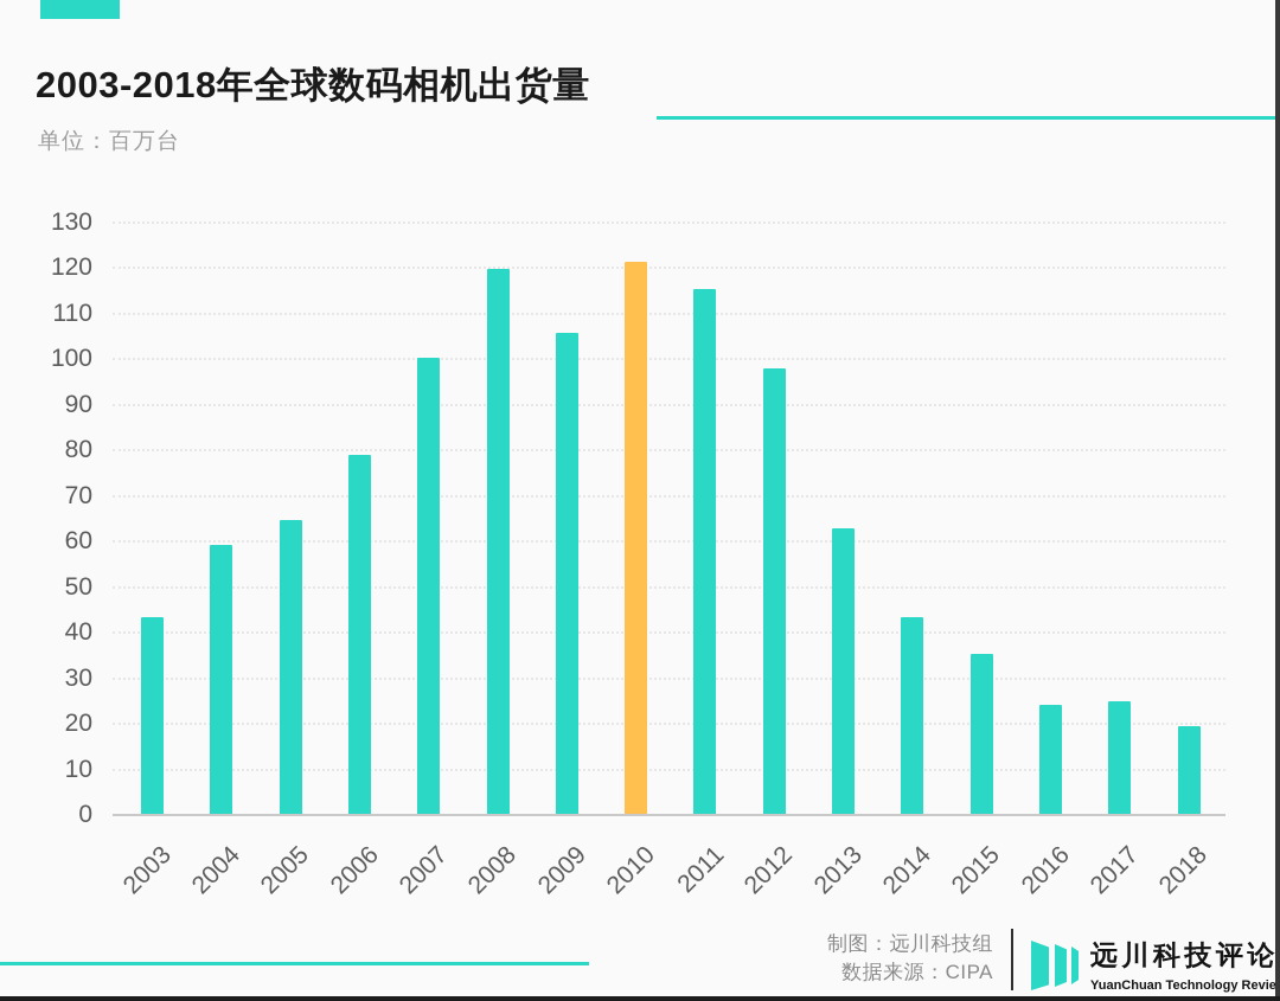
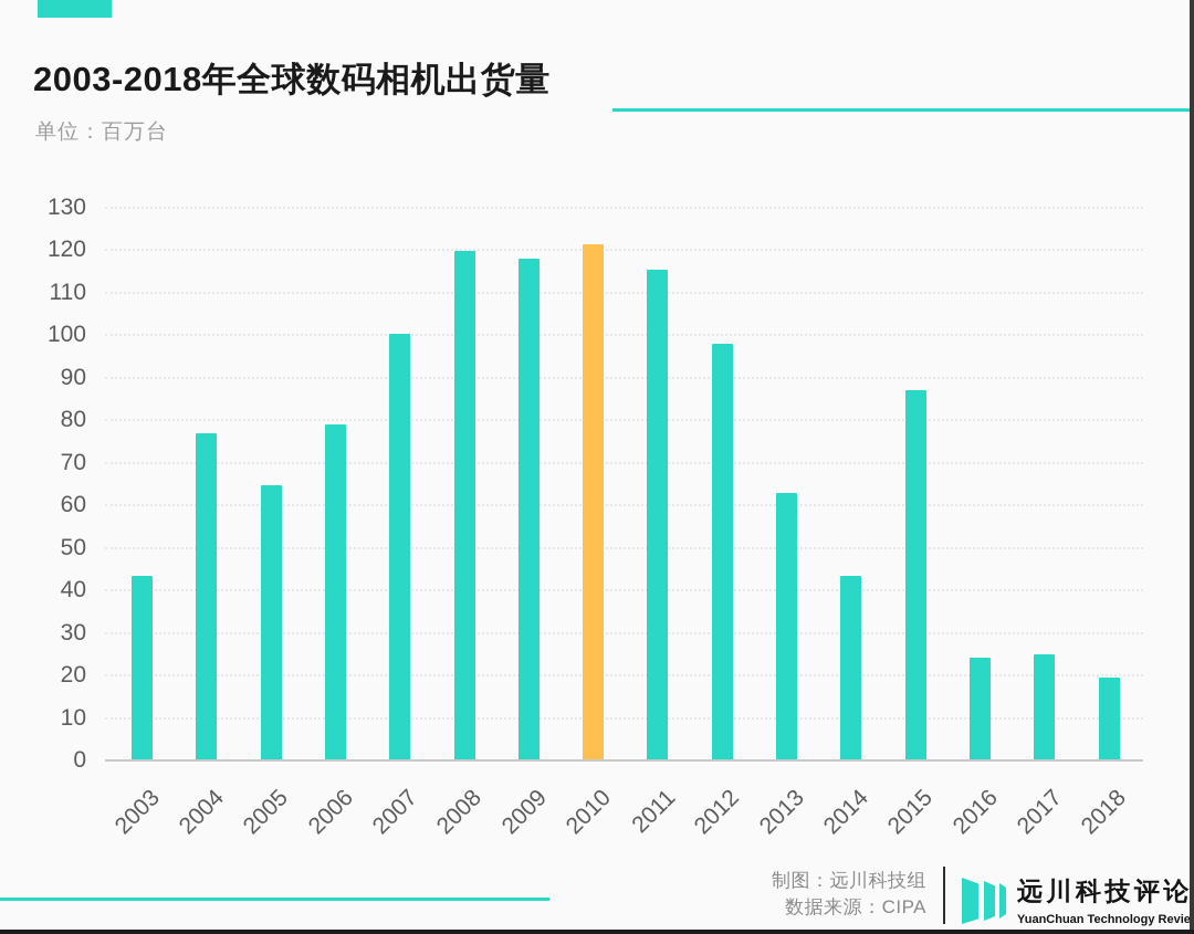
2004: 59 -> 77
2009: 106 -> 118
2015: 35 -> 87
